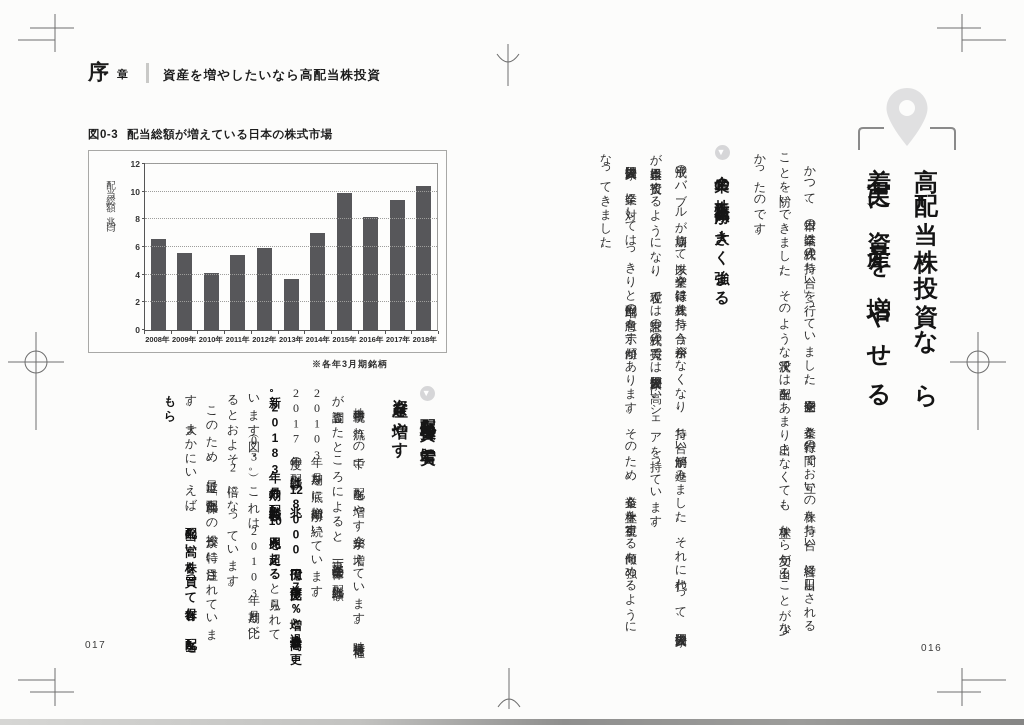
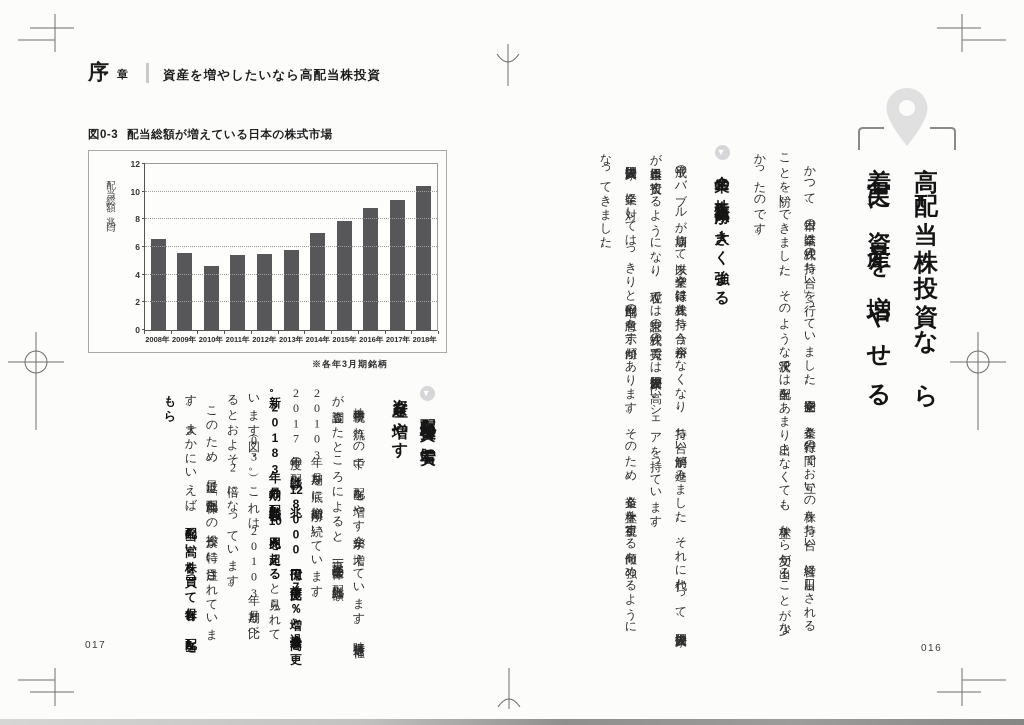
2010年: 4.1 -> 4.6
2012年: 5.9 -> 5.5
2013年: 3.7 -> 5.8
2015年: 9.9 -> 7.9
2016年: 8.2 -> 8.8
